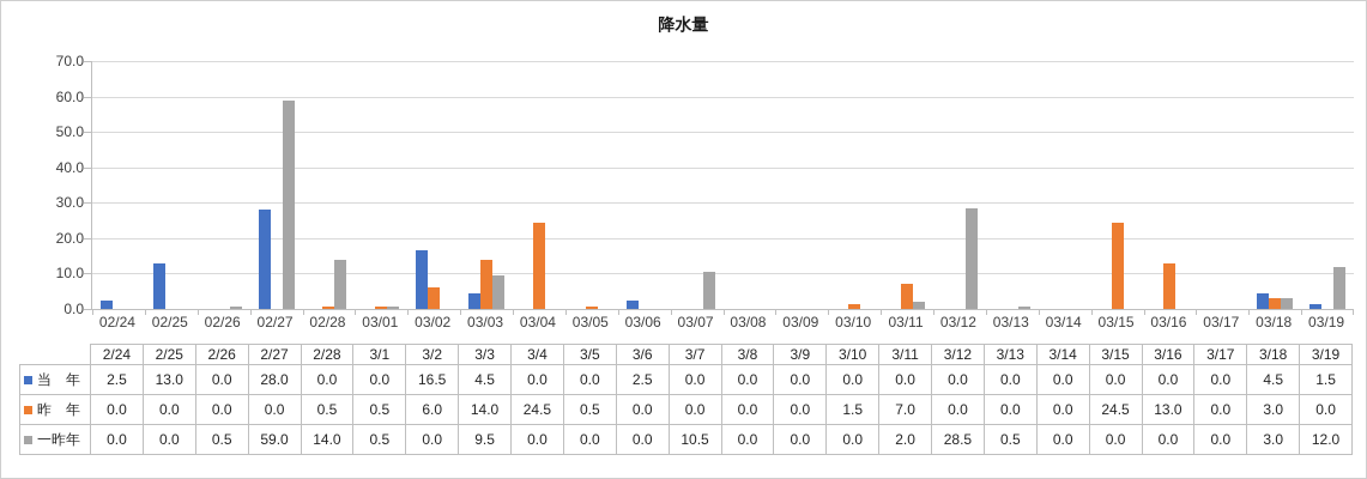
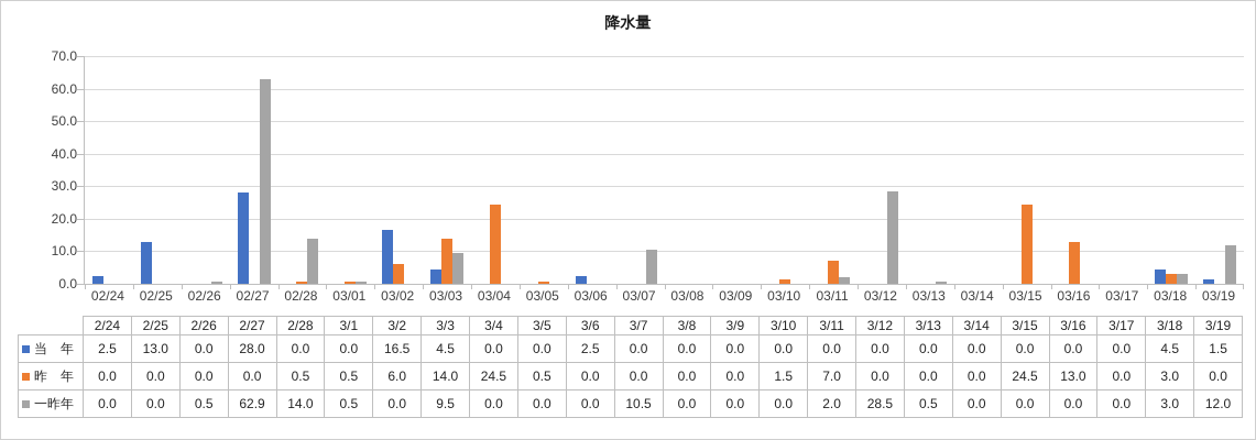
一昨年/02/27: 59.0 -> 62.9
